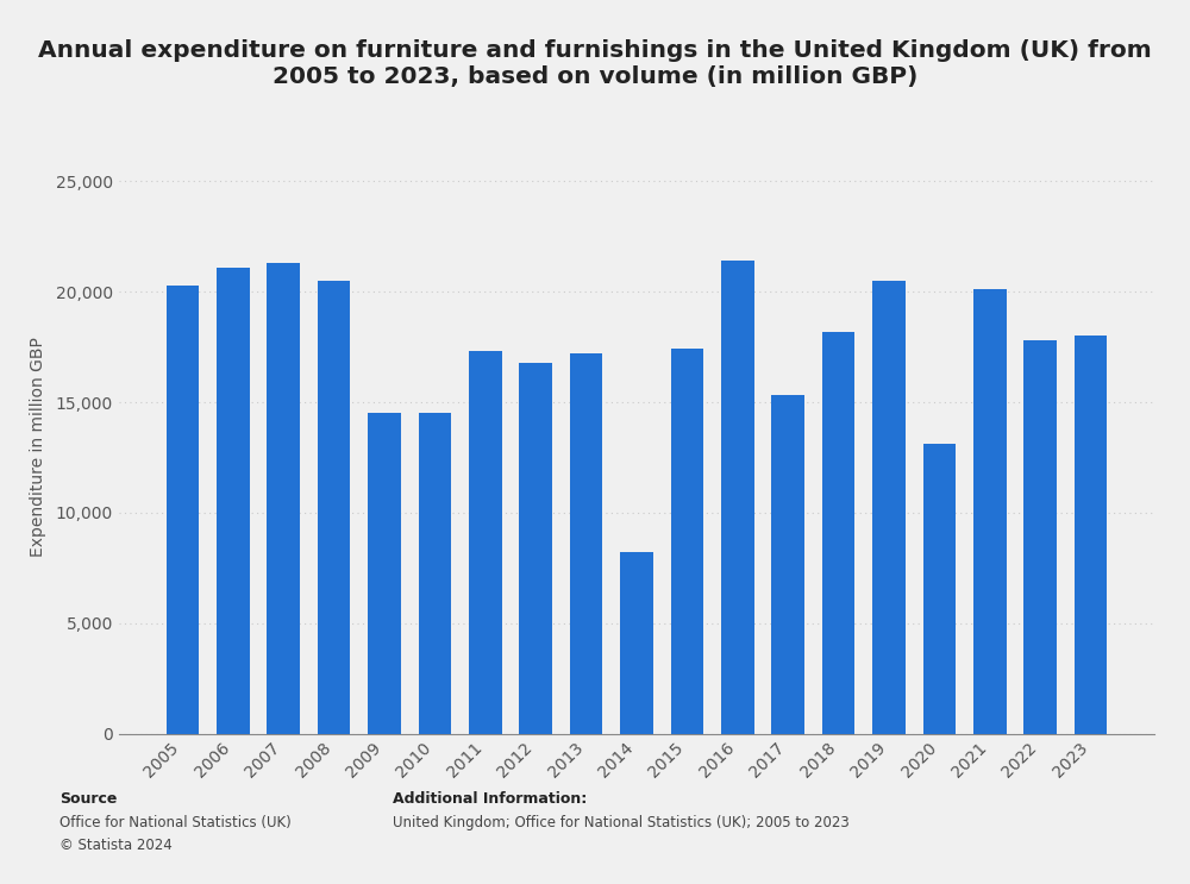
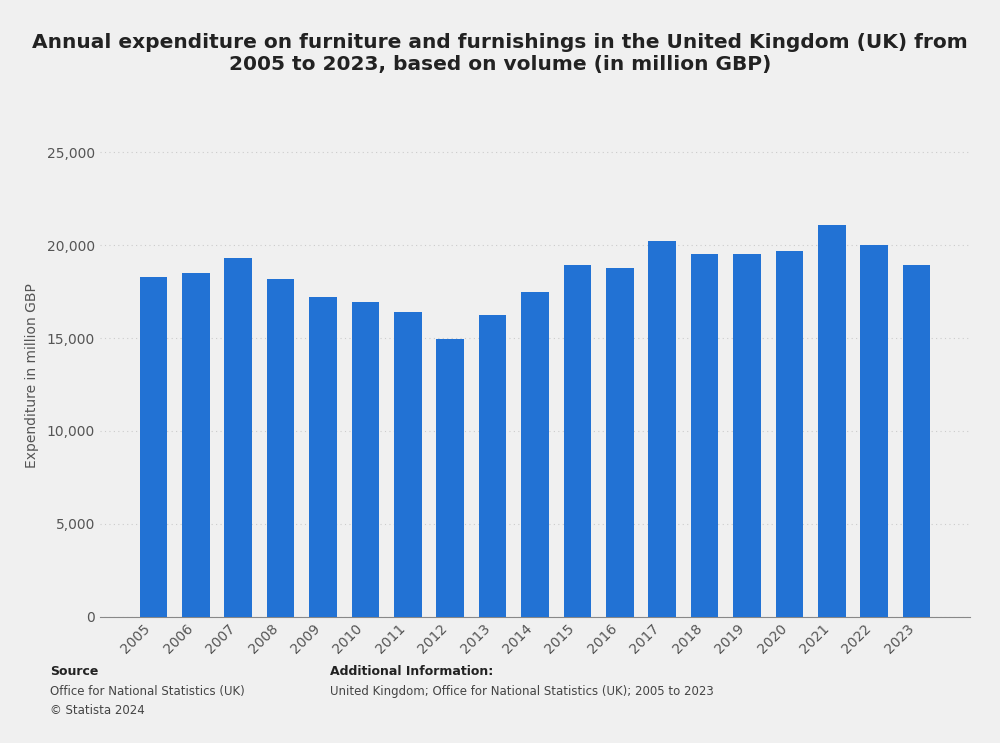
2005: 20,300 -> 18,300
2006: 21,100 -> 18,500
2007: 21,300 -> 19,300
2008: 20,500 -> 18,200
2009: 14,500 -> 17,200
2010: 14,500 -> 17,000
2011: 17,300 -> 16,400
2012: 16,800 -> 15,000
2013: 17,200 -> 16,200
2014: 8,200 -> 17,500
2015: 17,400 -> 19,000
2016: 21,400 -> 18,800
2017: 15,300 -> 20,200
2018: 18,200 -> 19,500
2019: 20,500 -> 19,500
2020: 13,100 -> 19,700
2021: 20,100 -> 21,100
2022: 17,800 -> 20,000
2023: 18,000 -> 19,000
